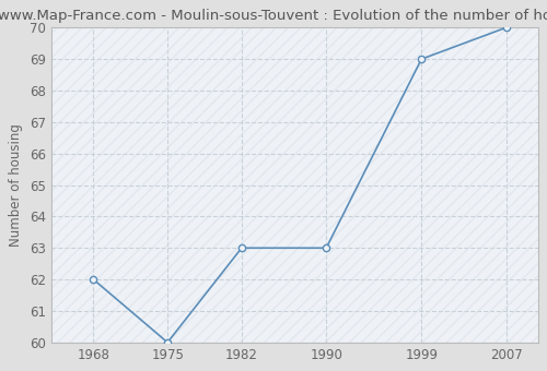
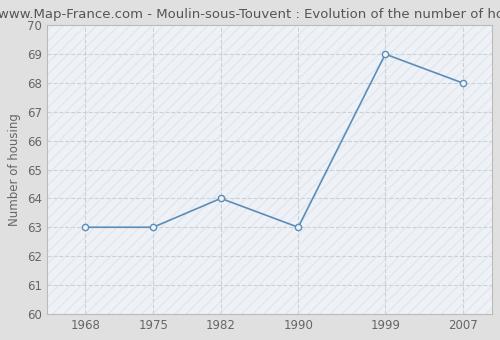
1968: 62 -> 63
1975: 60 -> 63
1982: 63 -> 64
2007: 70 -> 68
